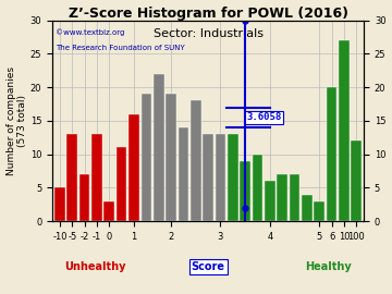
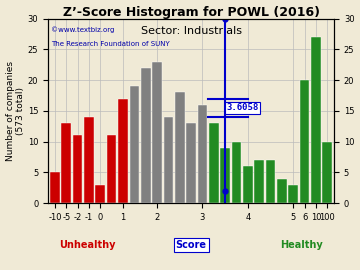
-2: 7 -> 11
-1: 13 -> 14
1: 16 -> 17
2: 19 -> 23
3: 13 -> 16
100: 12 -> 10
